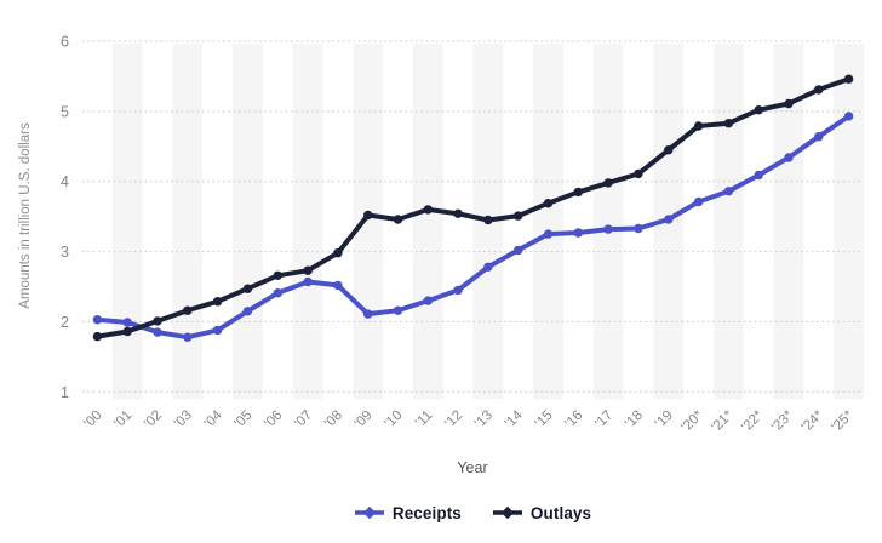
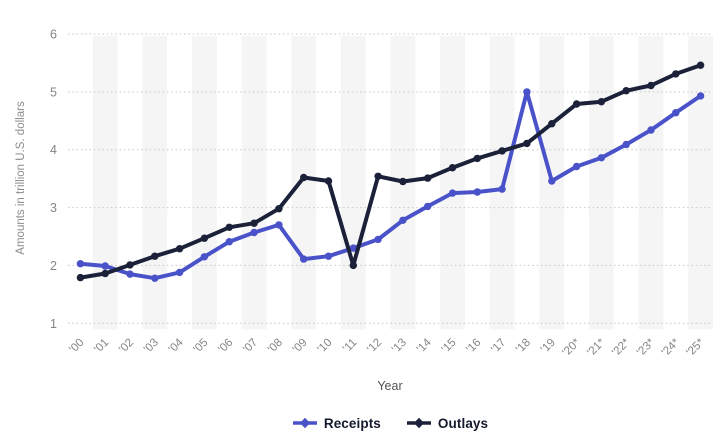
Receipts/'08: 2.5 -> 2.7
Outlays/'11: 3.6 -> 2.0
Receipts/'18: 3.3 -> 5.0
